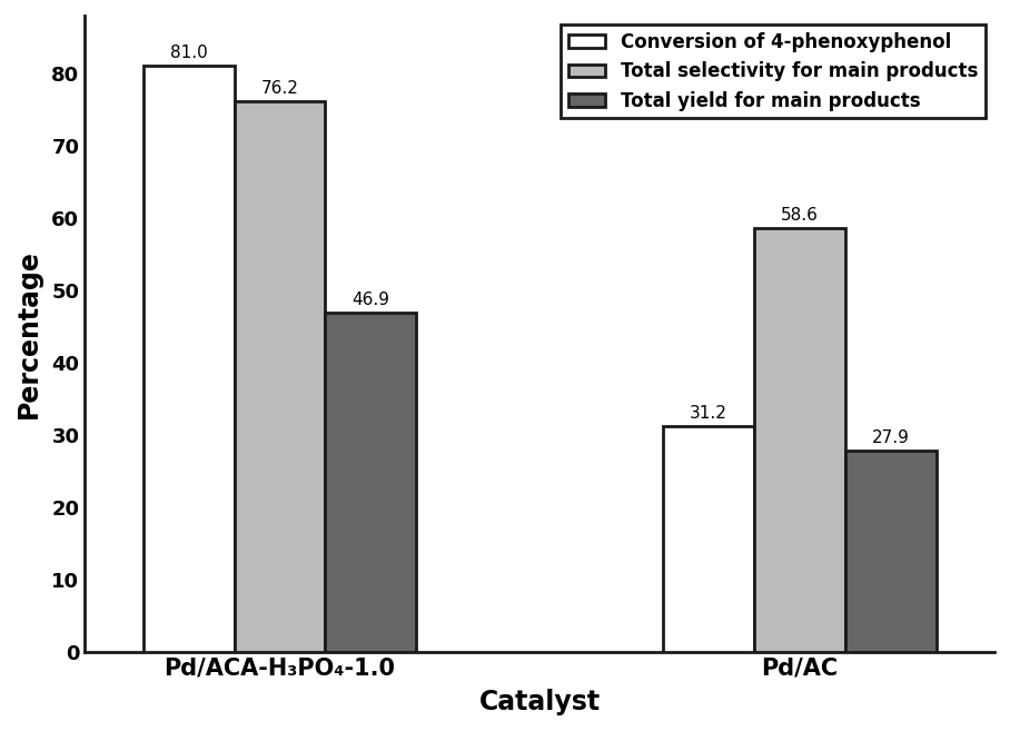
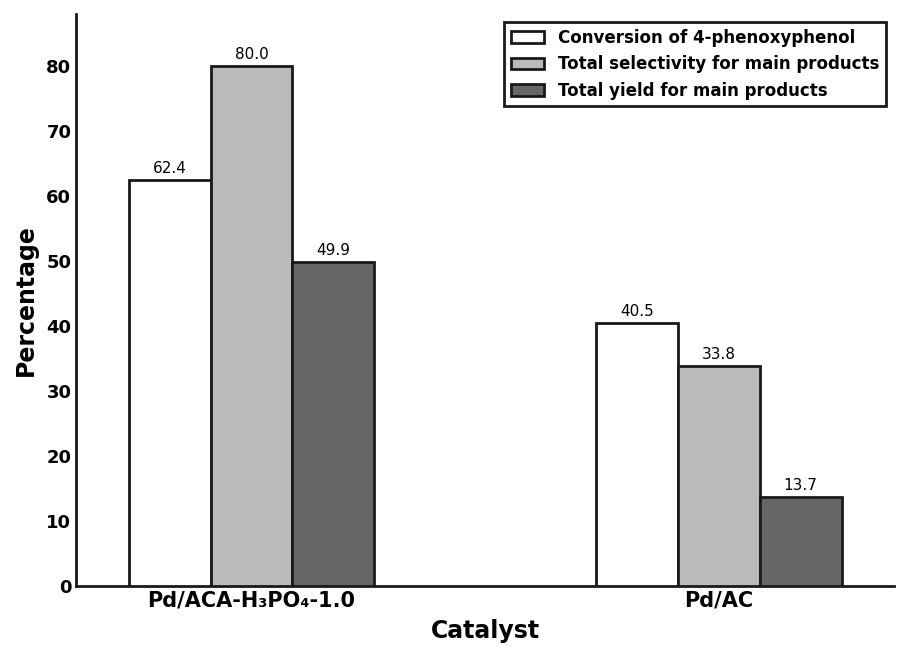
Conversion of 4-phenoxyphenol/Pd/ACA-H₃PO₄-1.0: 81.0 -> 62.4
Total selectivity for main products/Pd/ACA-H₃PO₄-1.0: 76.2 -> 80.0
Total yield for main products/Pd/ACA-H₃PO₄-1.0: 46.9 -> 49.9
Conversion of 4-phenoxyphenol/Pd/AC: 31.2 -> 40.5
Total selectivity for main products/Pd/AC: 58.6 -> 33.8
Total yield for main products/Pd/AC: 27.9 -> 13.7
